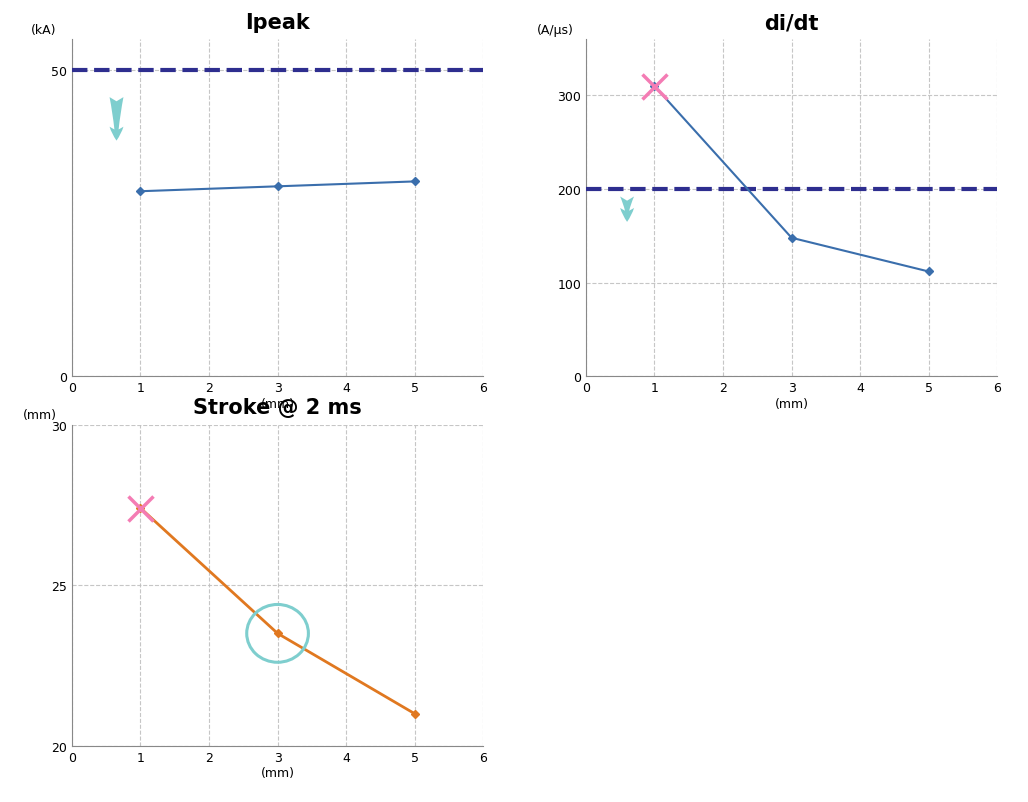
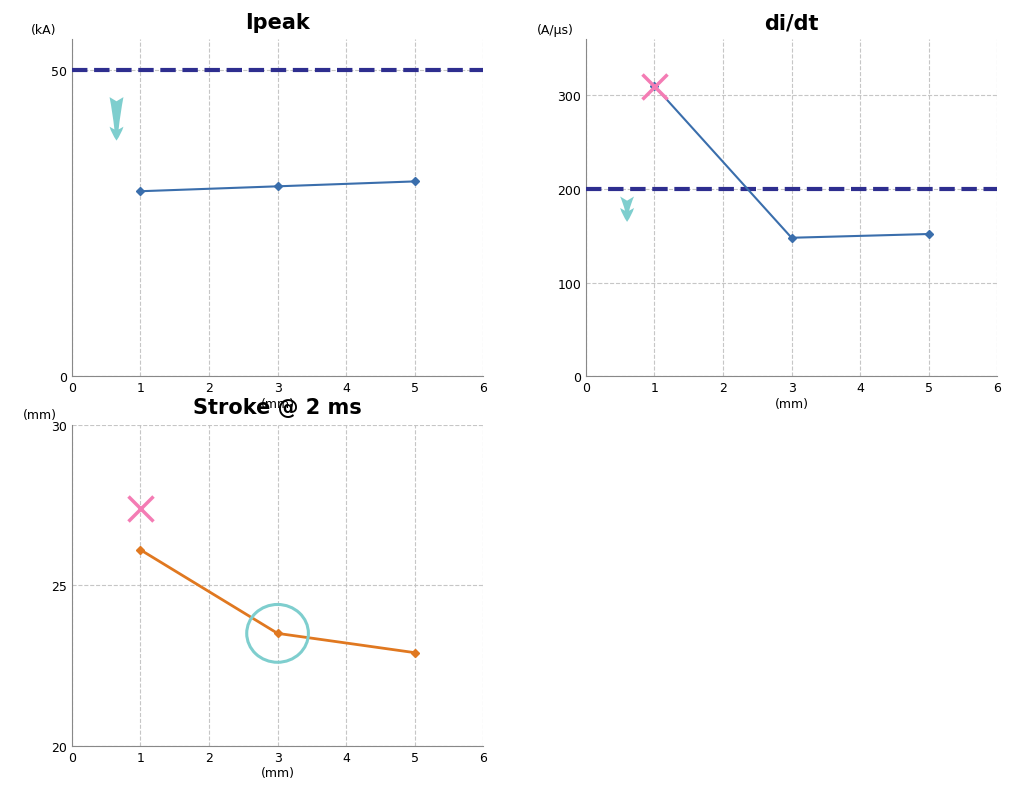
di/dt/5: 112 -> 152
Stroke @ 2 ms/1: 27.4 -> 26.1
Stroke @ 2 ms/5: 21.0 -> 22.9
